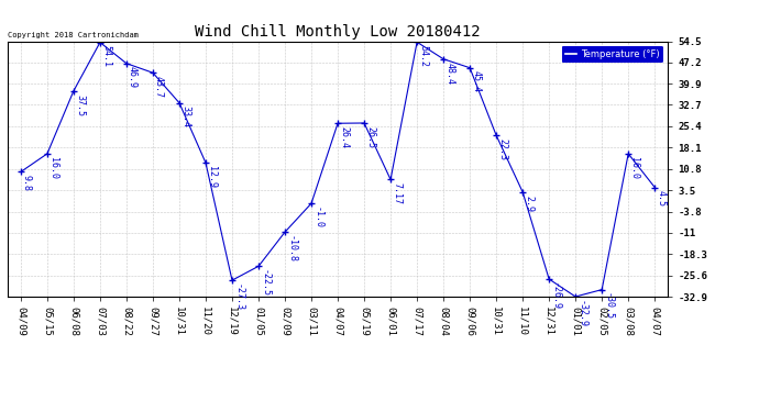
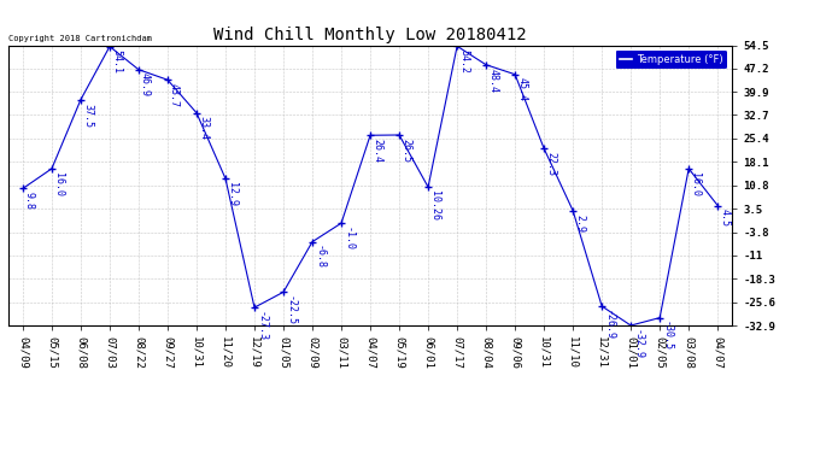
02/09: -10.8 -> -6.8
06/01: 7.17 -> 10.26
